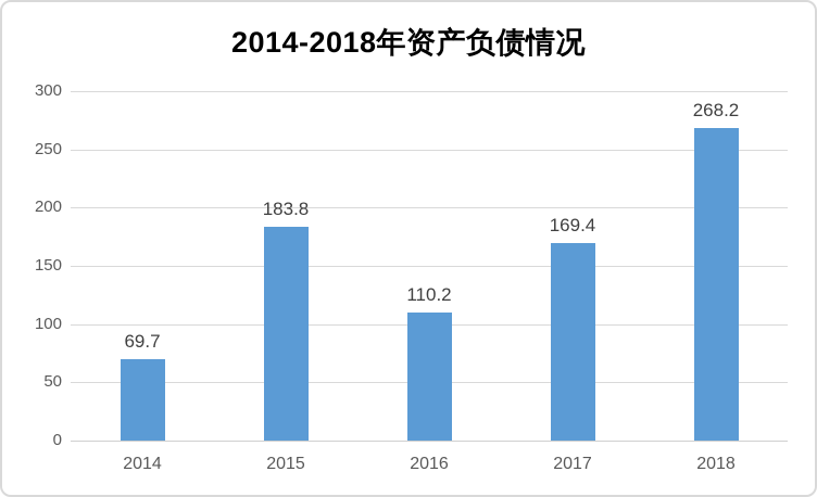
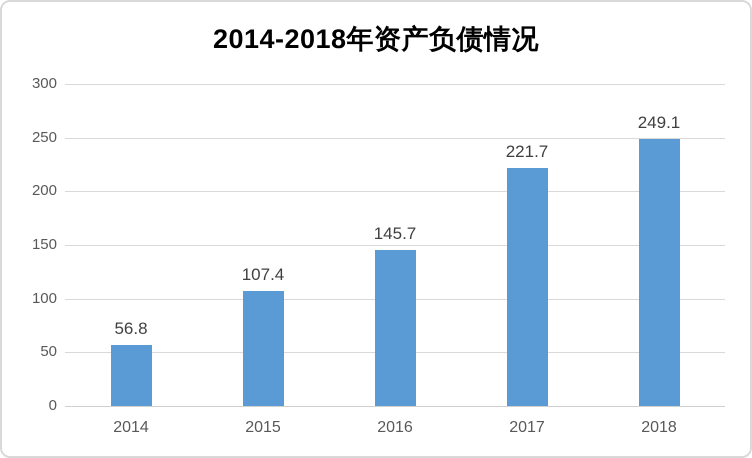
2014: 69.7 -> 56.8
2015: 183.8 -> 107.4
2016: 110.2 -> 145.7
2017: 169.4 -> 221.7
2018: 268.2 -> 249.1
